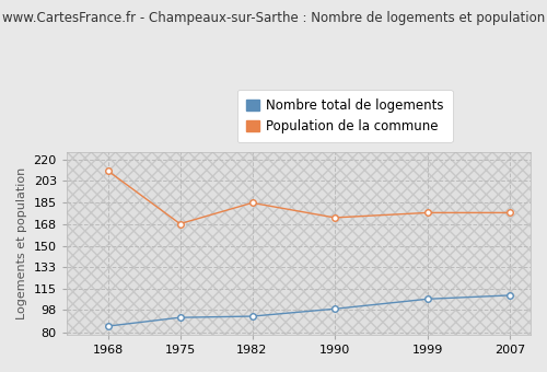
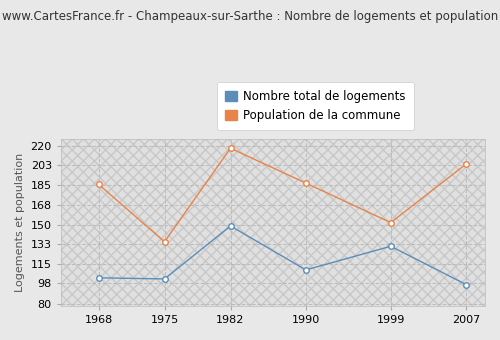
Nombre total de logements/1968: 85 -> 103
Population de la commune/1968: 211 -> 186
Nombre total de logements/1975: 92 -> 102
Population de la commune/1975: 168 -> 135
Nombre total de logements/1982: 93 -> 149
Population de la commune/1982: 185 -> 218
Nombre total de logements/1990: 99 -> 110
Population de la commune/1990: 173 -> 187
Nombre total de logements/1999: 107 -> 131
Population de la commune/1999: 177 -> 152
Nombre total de logements/2007: 110 -> 97
Population de la commune/2007: 177 -> 204
